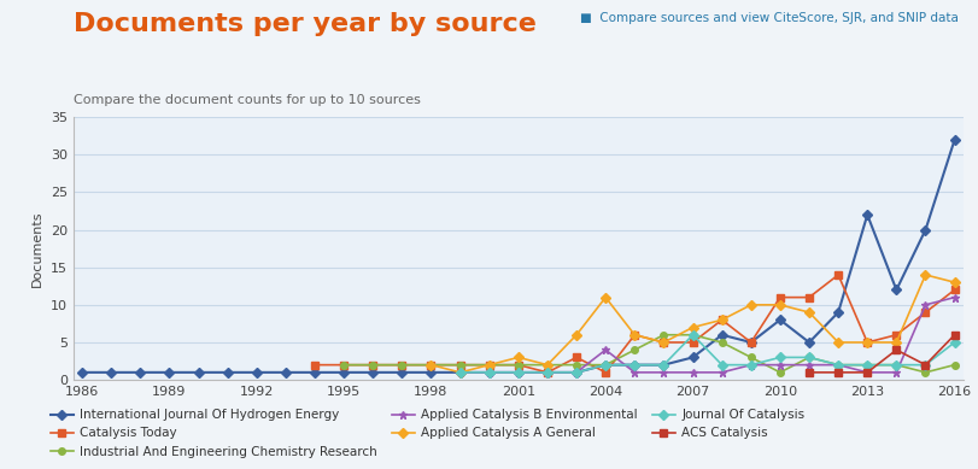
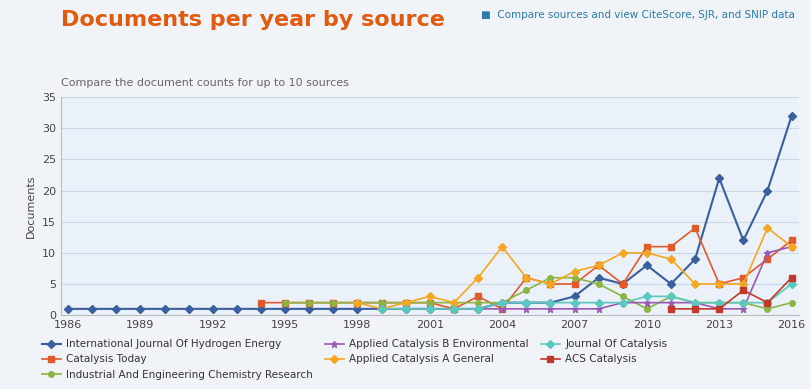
Applied Catalysis B Environmental/2004: 4 -> 1
Journal Of Catalysis/2007: 6 -> 2
Applied Catalysis A General/2016: 13 -> 11
